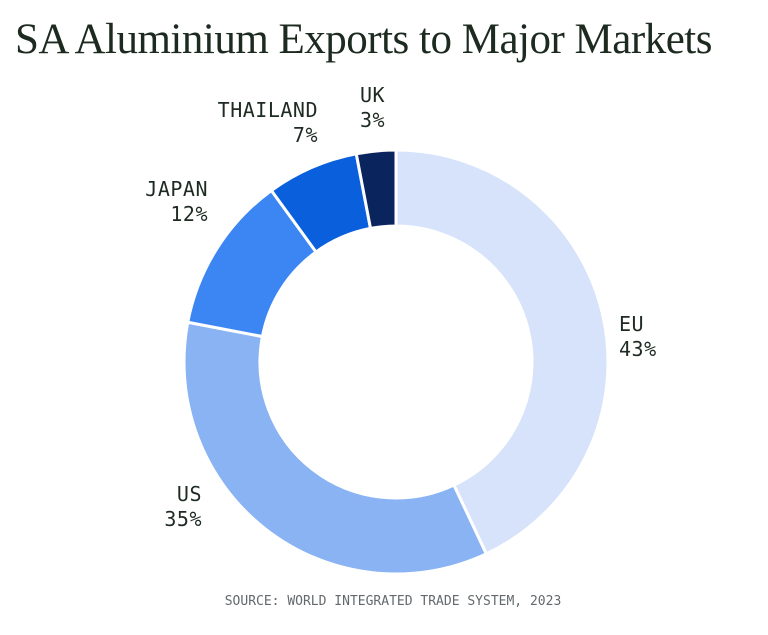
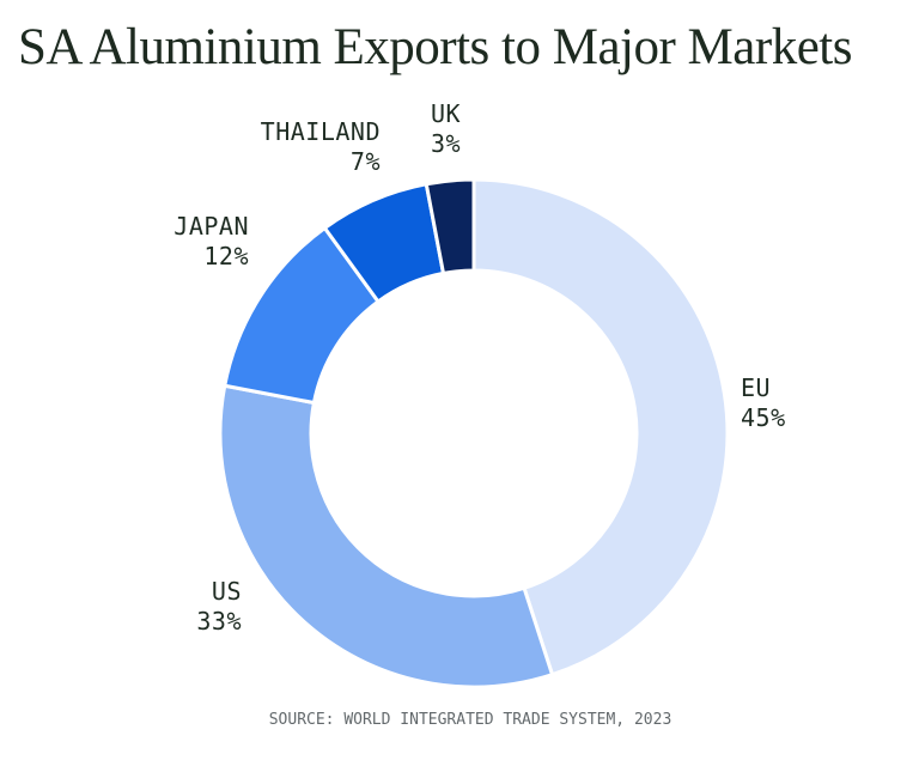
EU: 43% -> 45%
US: 35% -> 33%
